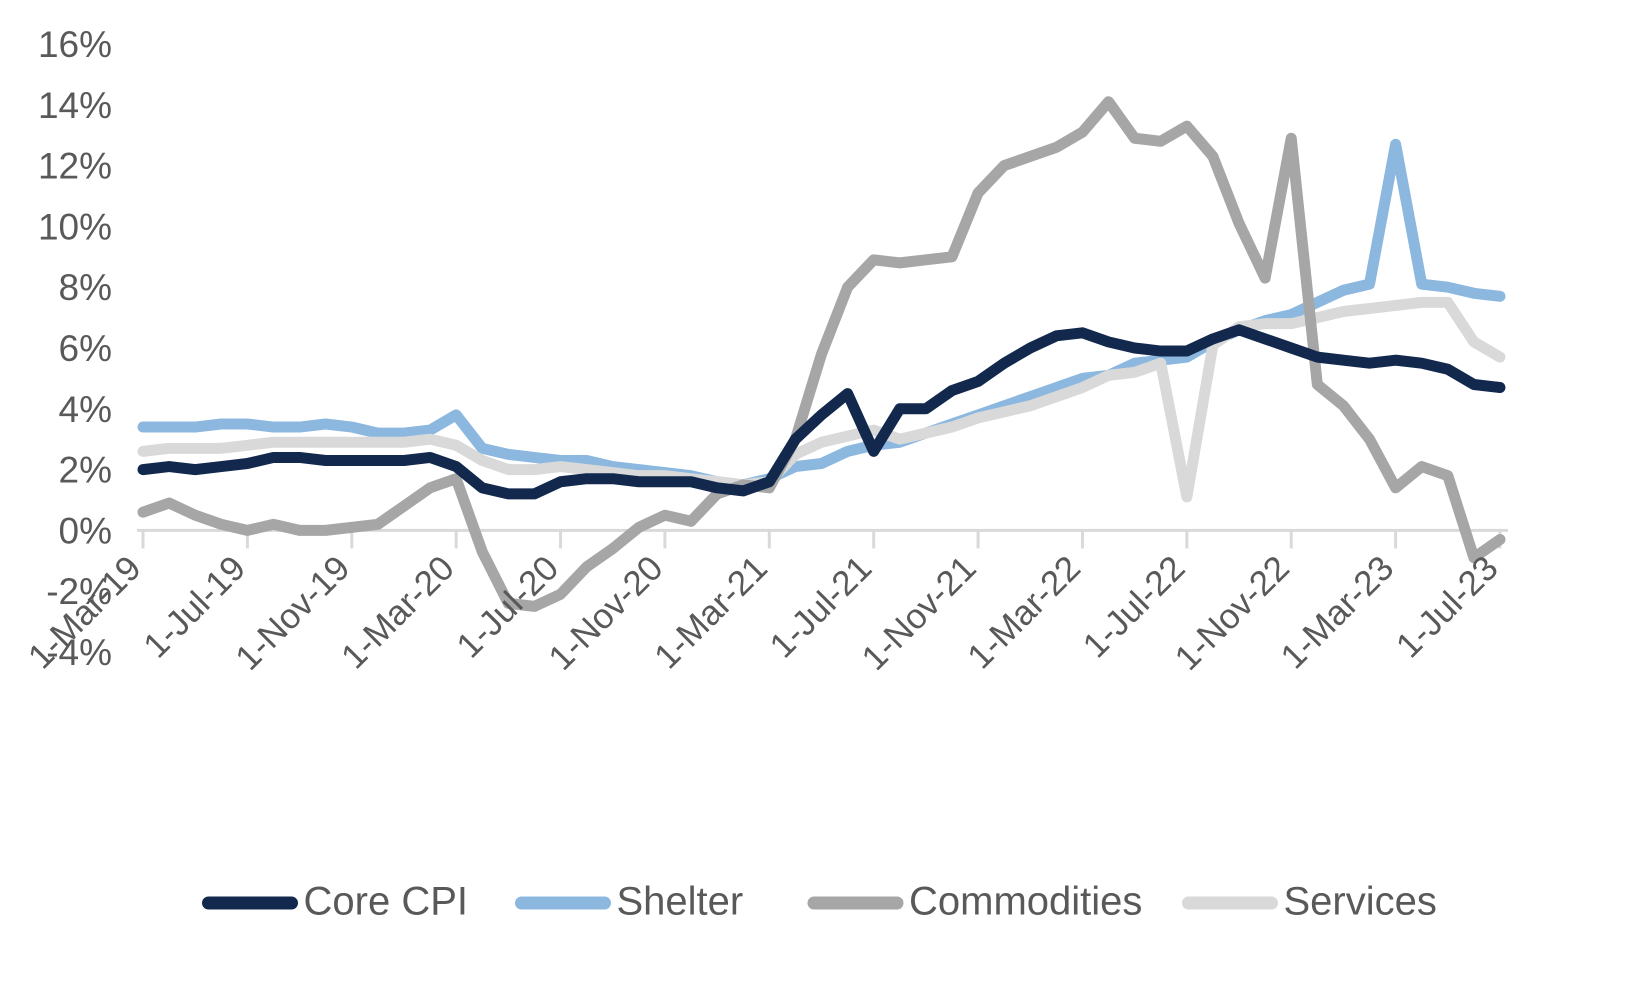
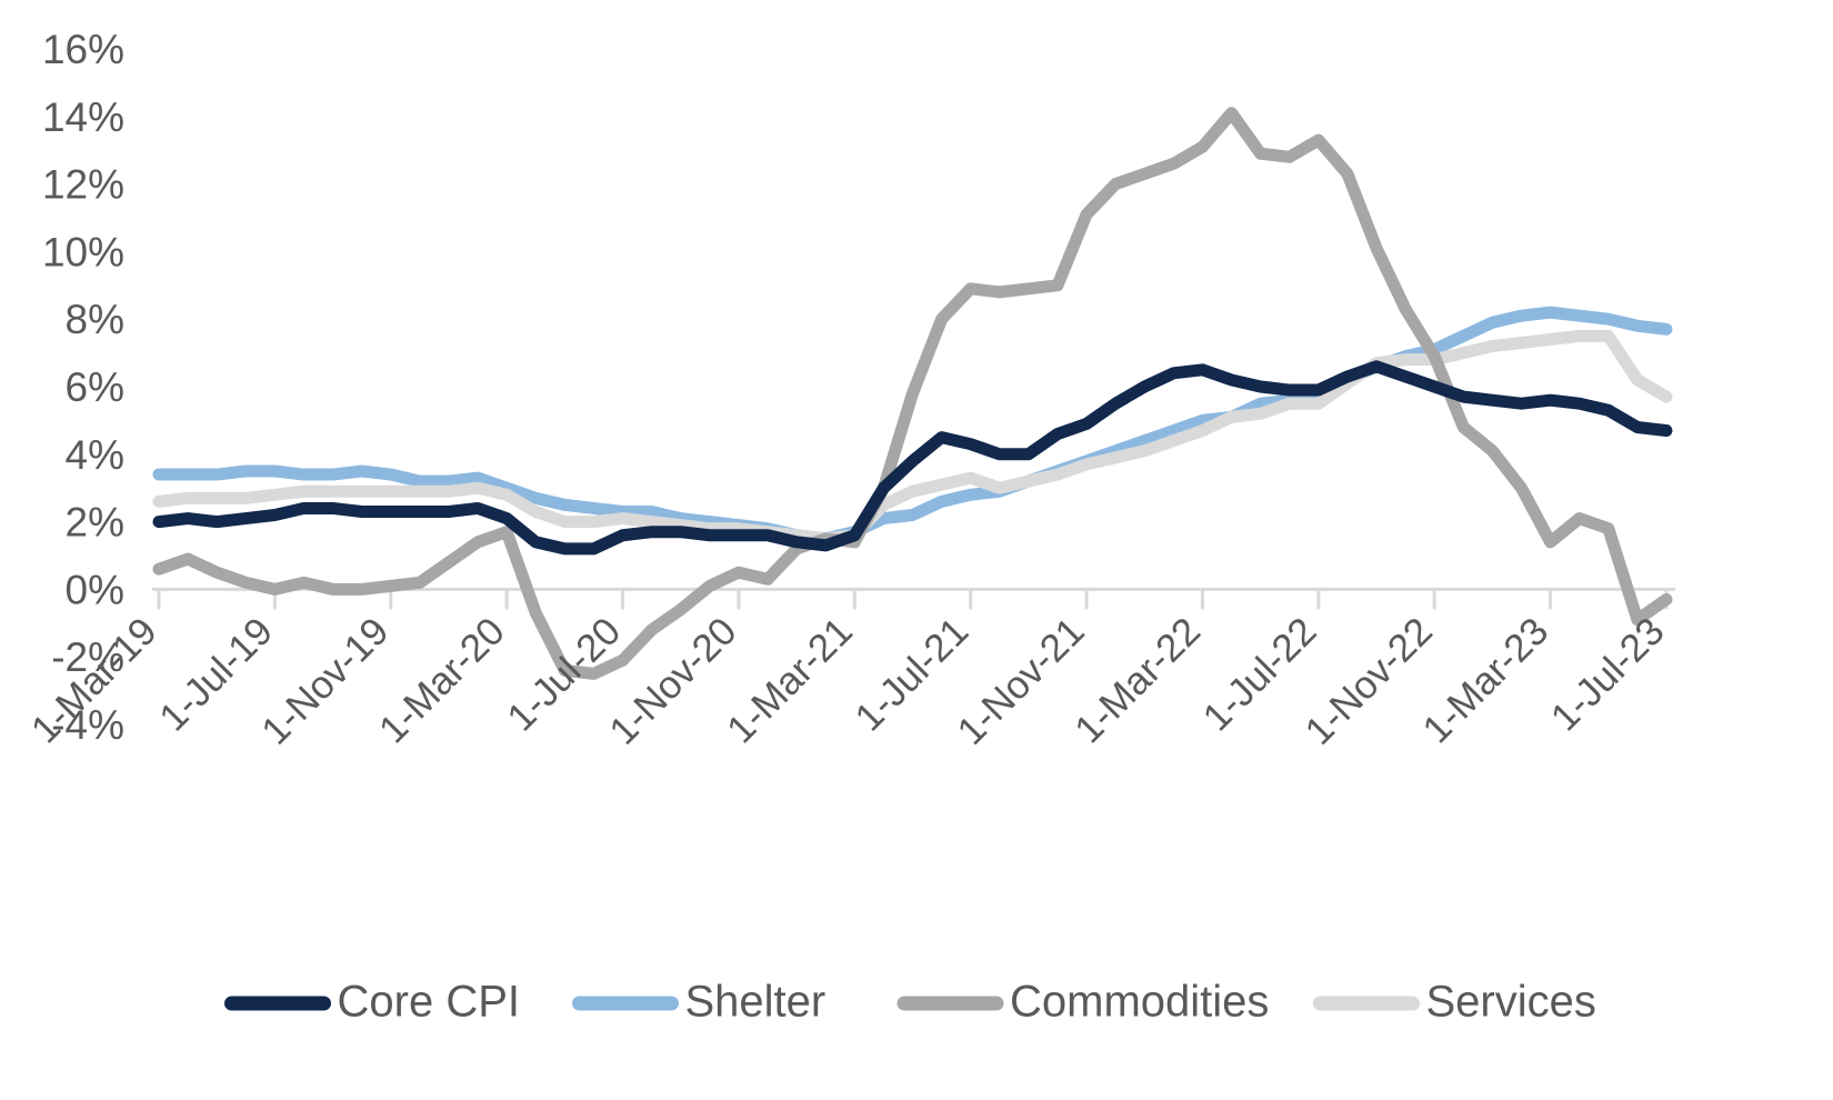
Shelter/1-Mar-20: 3.8% -> 3.0%
Core CPI/1-Jul-21: 2.6% -> 4.3%
Services/1-Jul-22: 1.1% -> 5.5%
Commodities/1-Nov-22: 12.9% -> 6.9%
Shelter/1-Mar-23: 12.7% -> 8.2%
